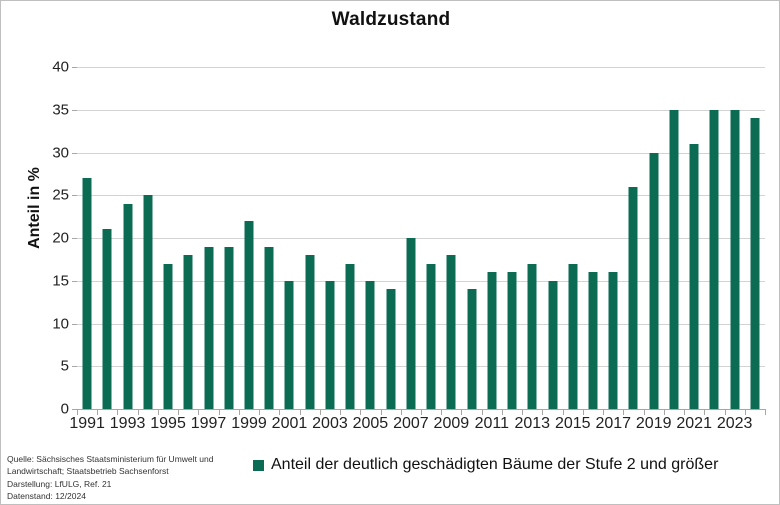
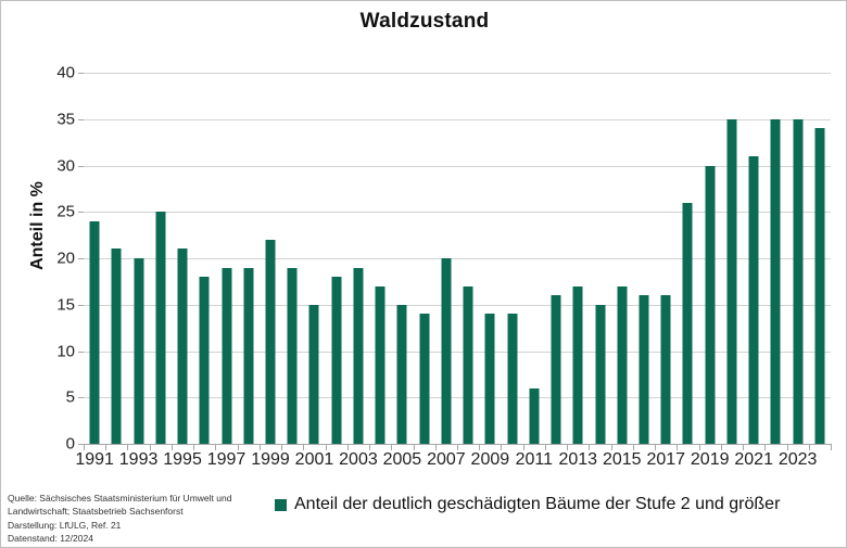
1991: 27 -> 24
1993: 24 -> 20
1995: 17 -> 21
2003: 15 -> 19
2009: 18 -> 14
2011: 16 -> 6
